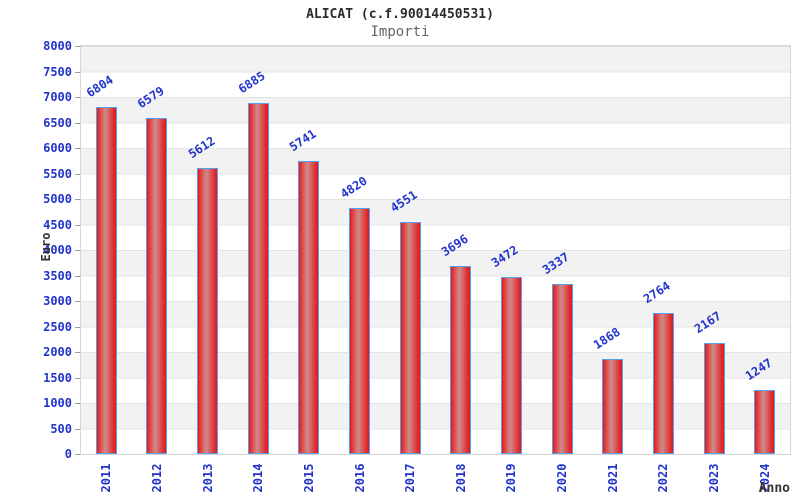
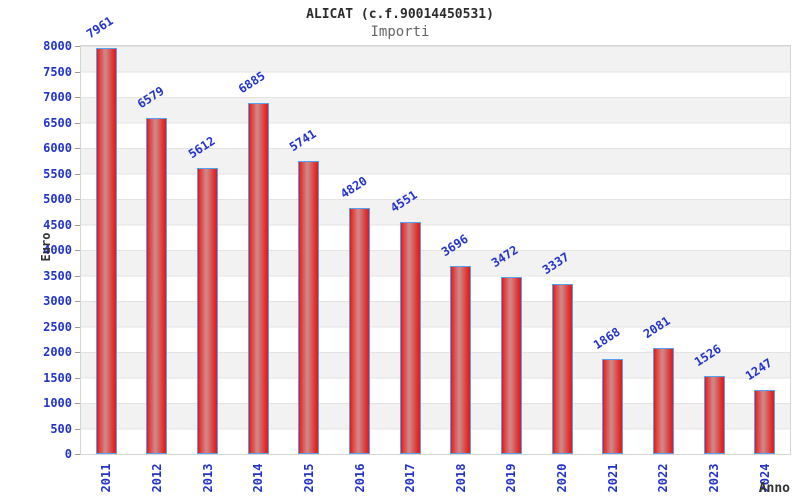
2011: 6804 -> 7961
2022: 2764 -> 2081
2023: 2167 -> 1526
